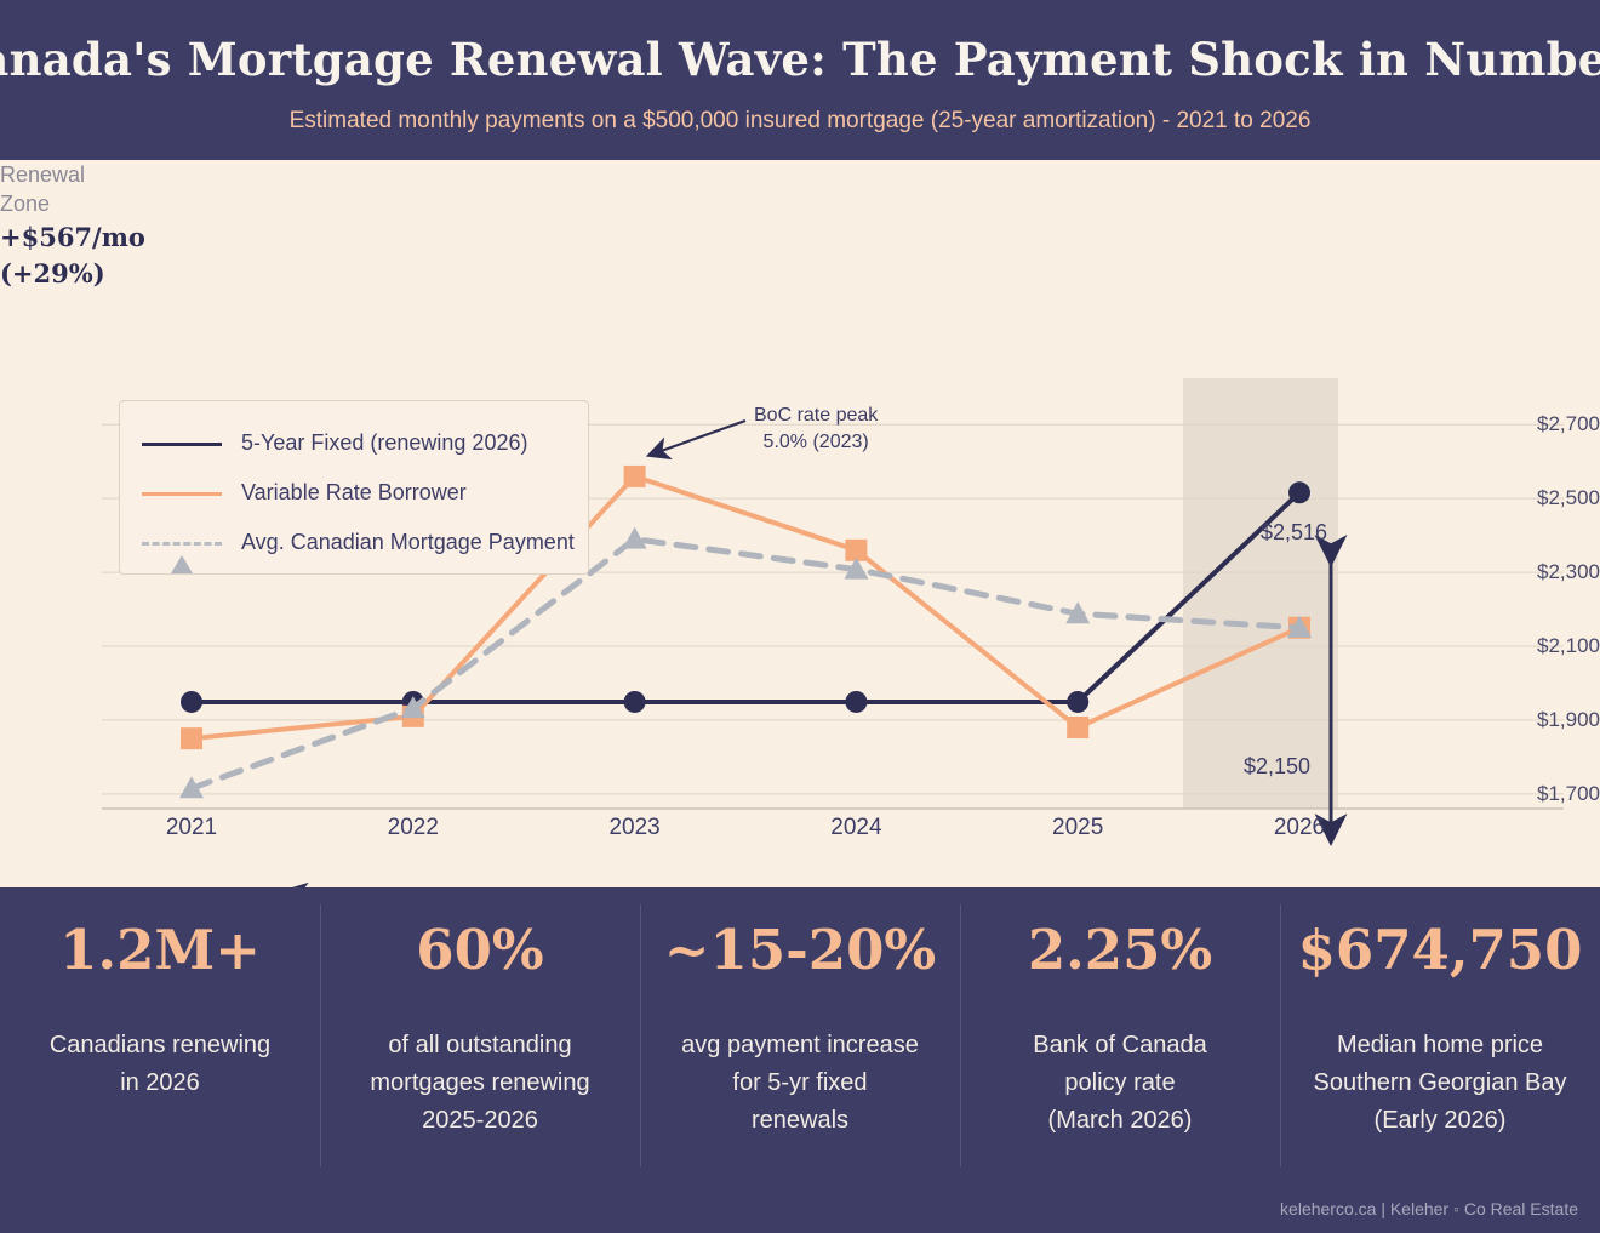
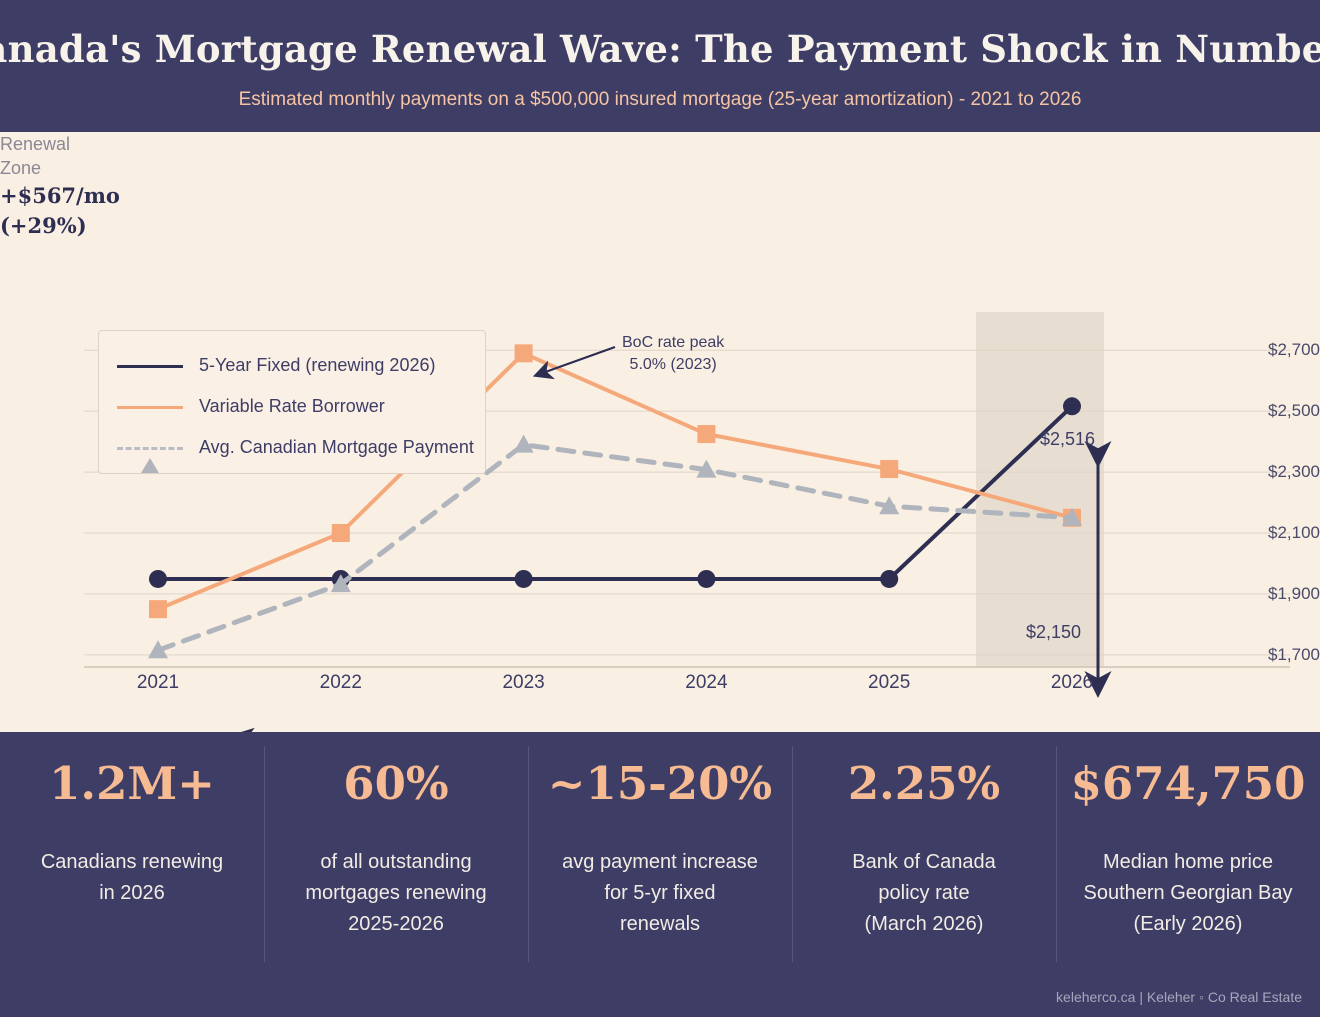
Variable Rate Borrower/2022: $1910 -> $2100
Variable Rate Borrower/2023: $2560 -> $2690
Variable Rate Borrower/2024: $2360 -> $2420
Variable Rate Borrower/2025: $1880 -> $2310
